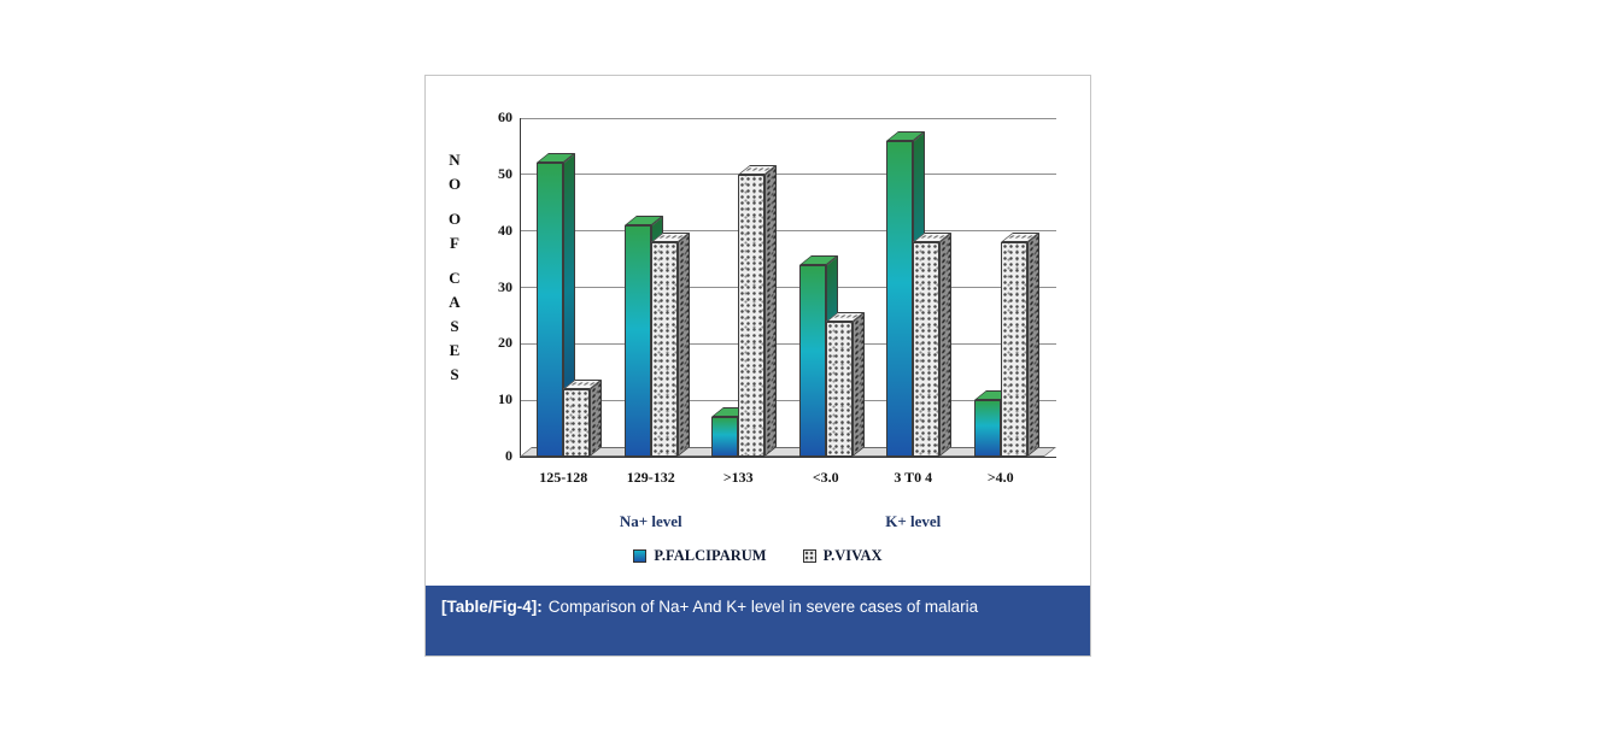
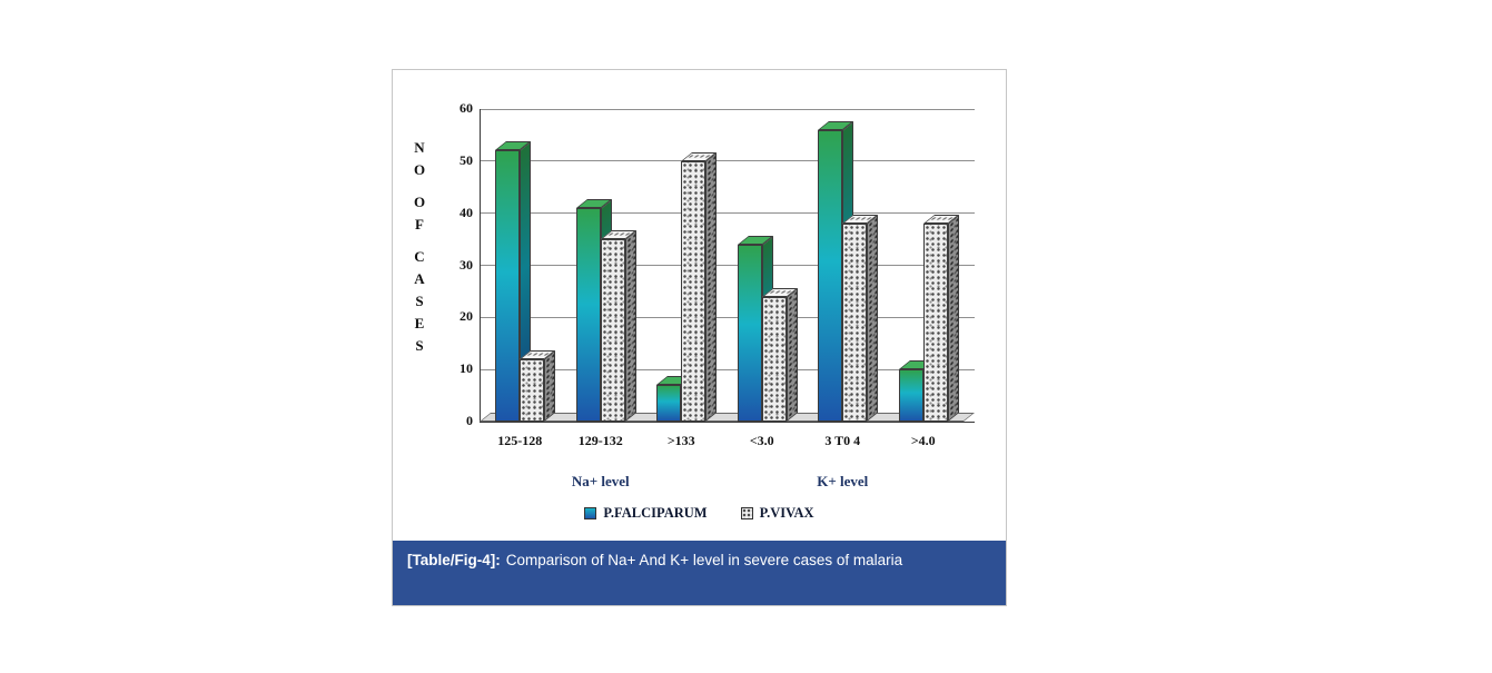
P.VIVAX/129-132: 38 -> 35
